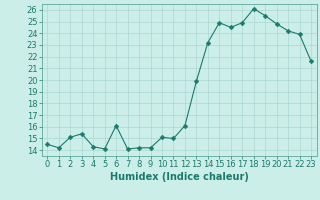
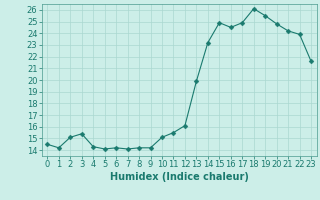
6: 16.1 -> 14.2
11: 15.0 -> 15.5
